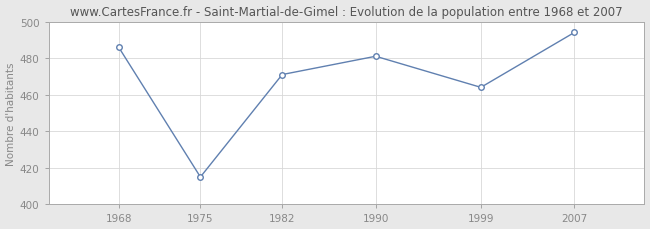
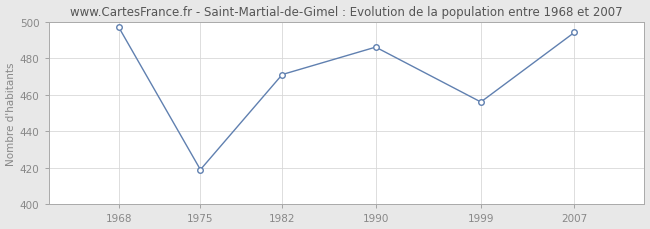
1968: 486 -> 497
1975: 415 -> 419
1990: 481 -> 486
1999: 464 -> 456
